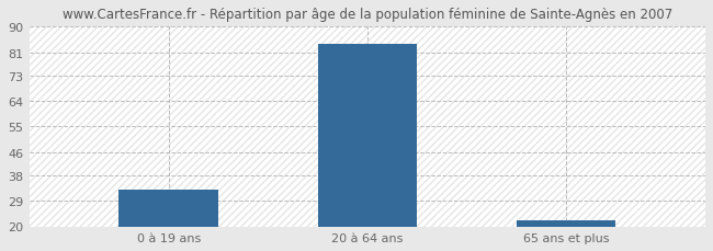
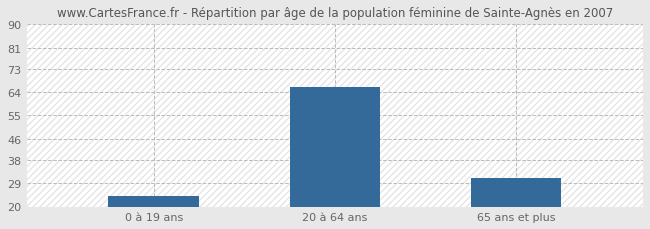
0 à 19 ans: 33 -> 24
20 à 64 ans: 84 -> 66
65 ans et plus: 22 -> 31
